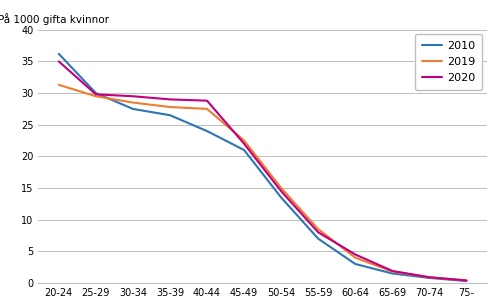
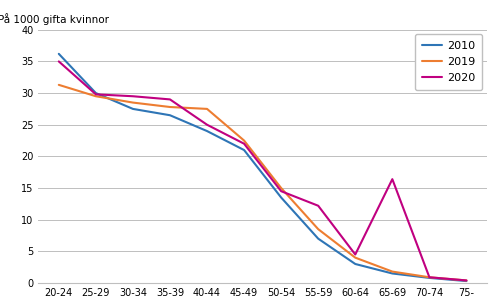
2020/40-44: 28.8 -> 25.0
2020/55-59: 8.0 -> 12.2
2020/65-69: 1.9 -> 16.4
